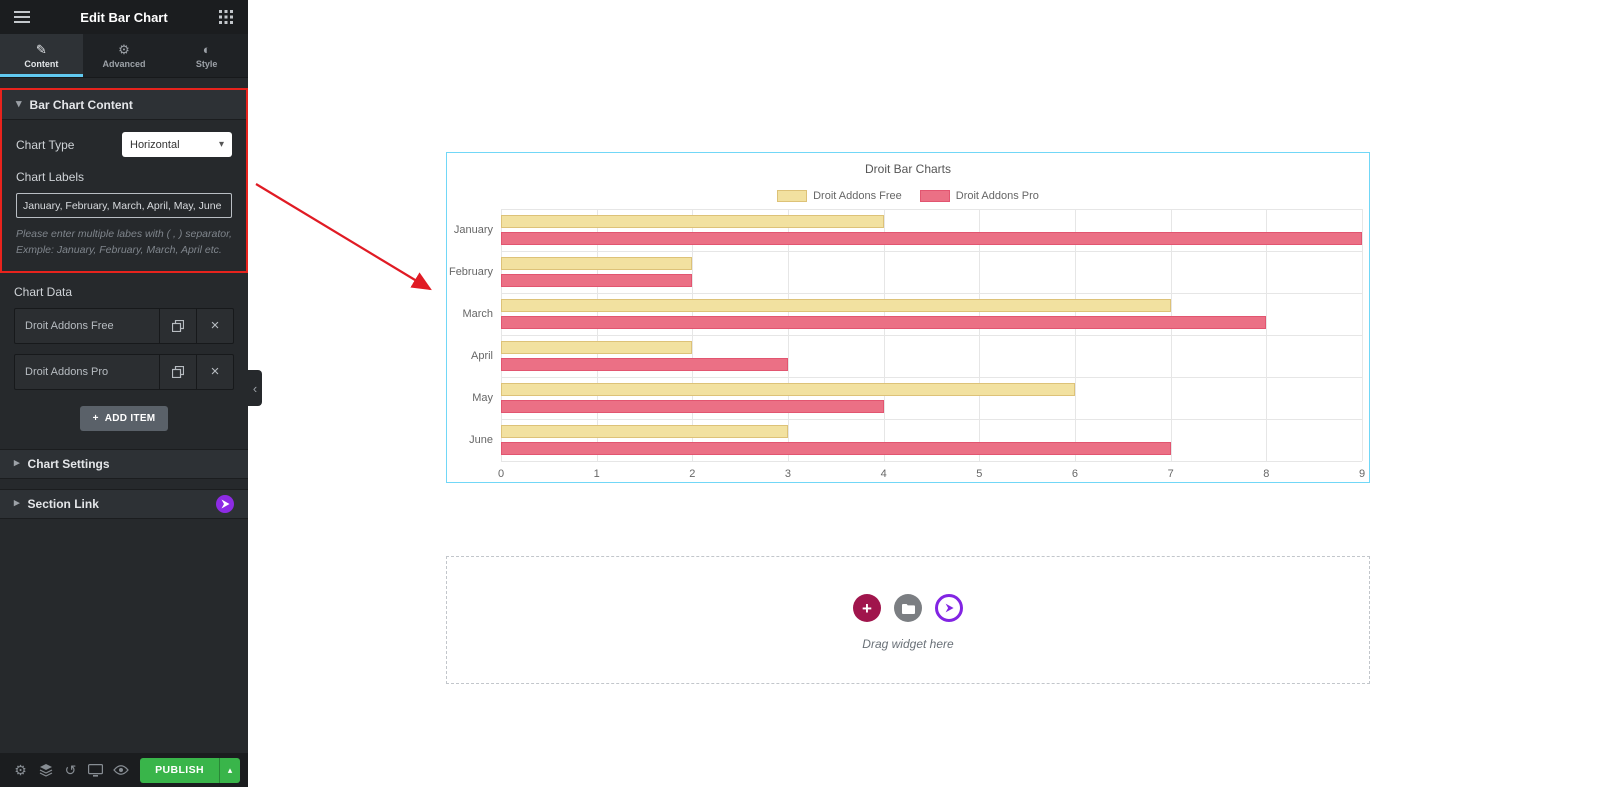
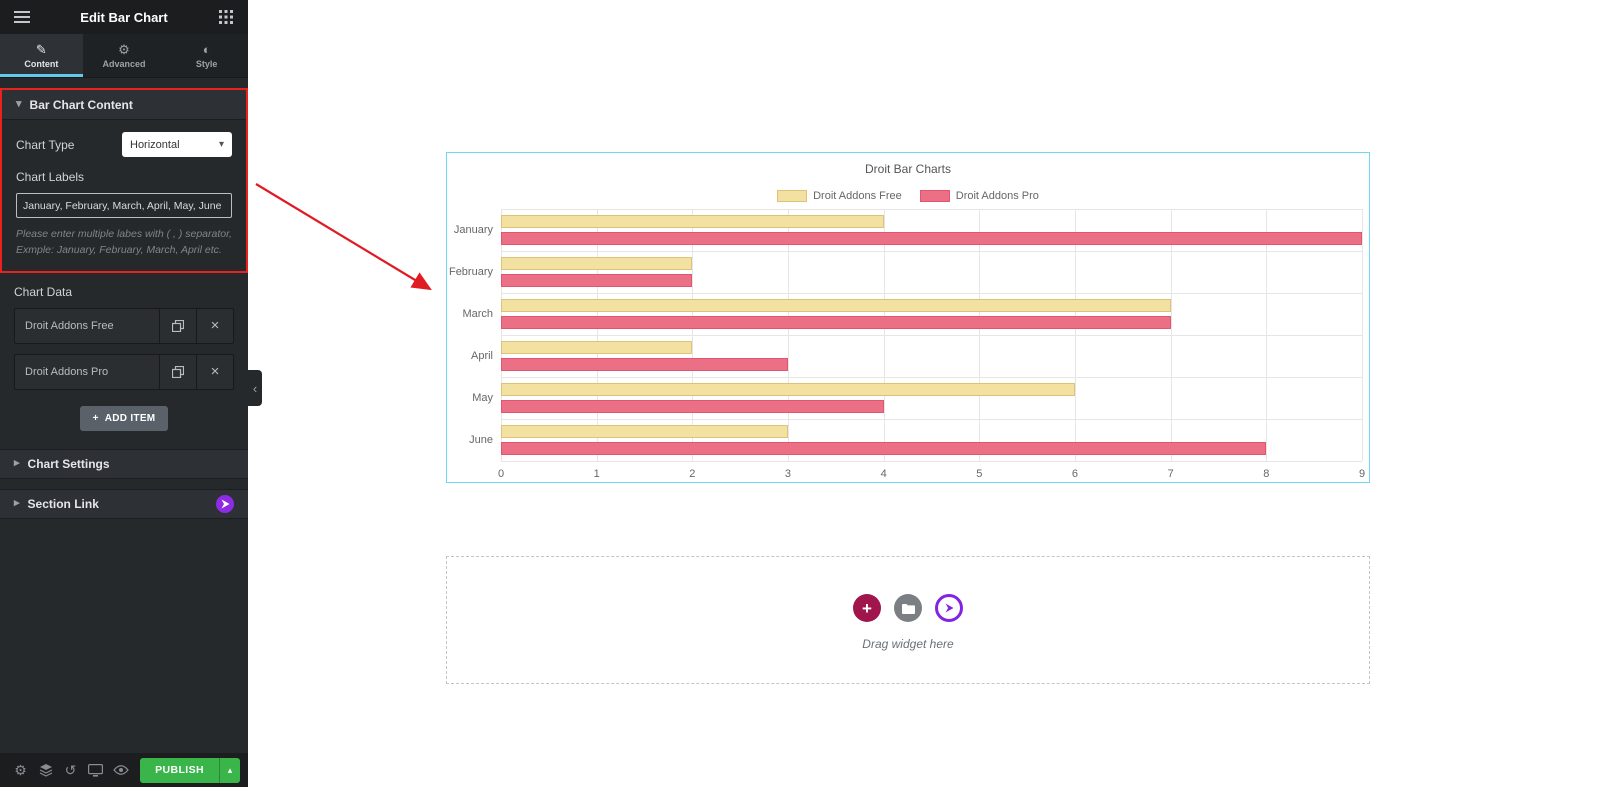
Droit Addons Pro/March: 8 -> 7
Droit Addons Pro/June: 7 -> 8
